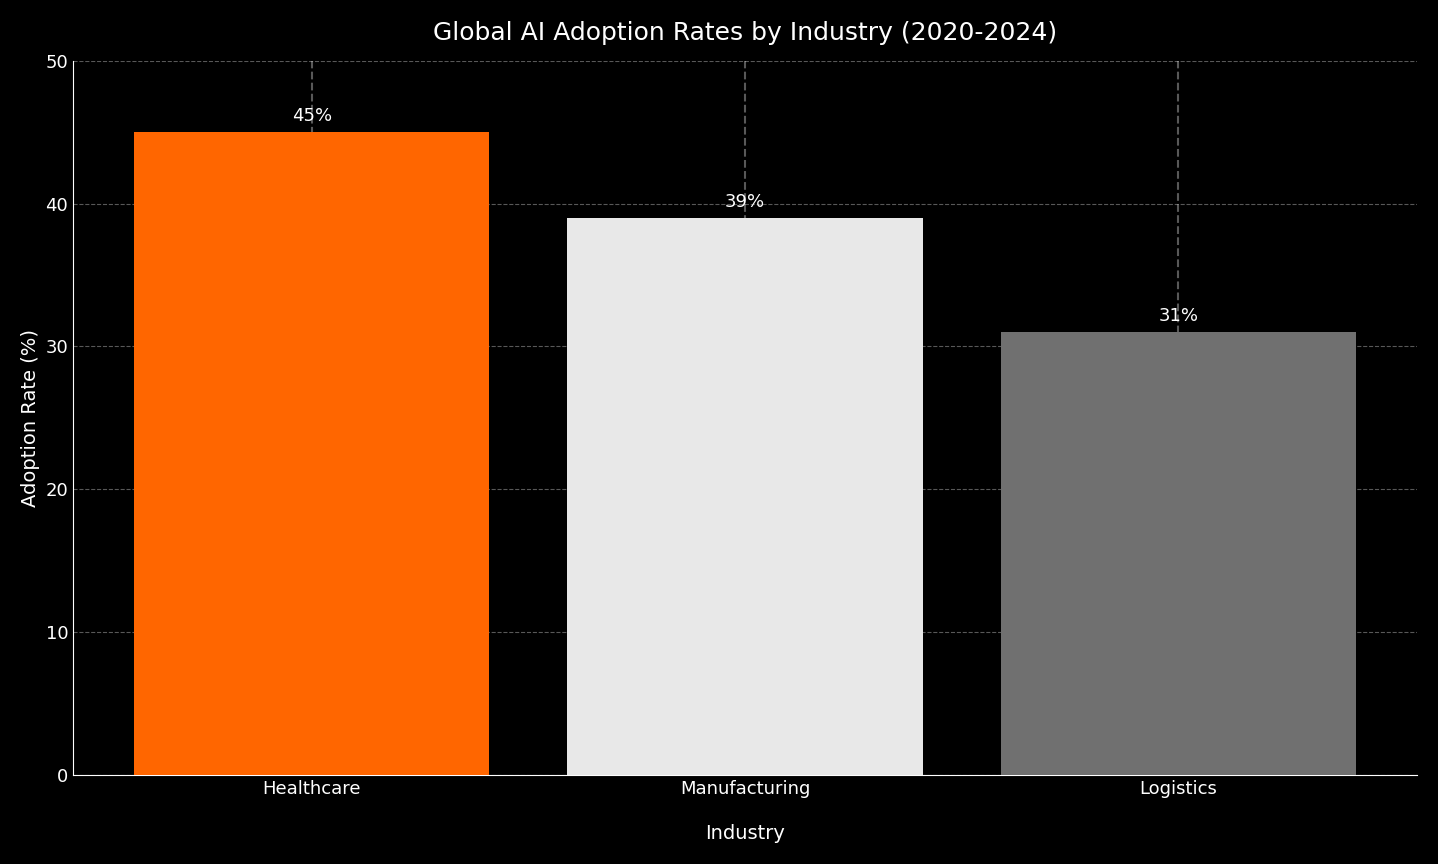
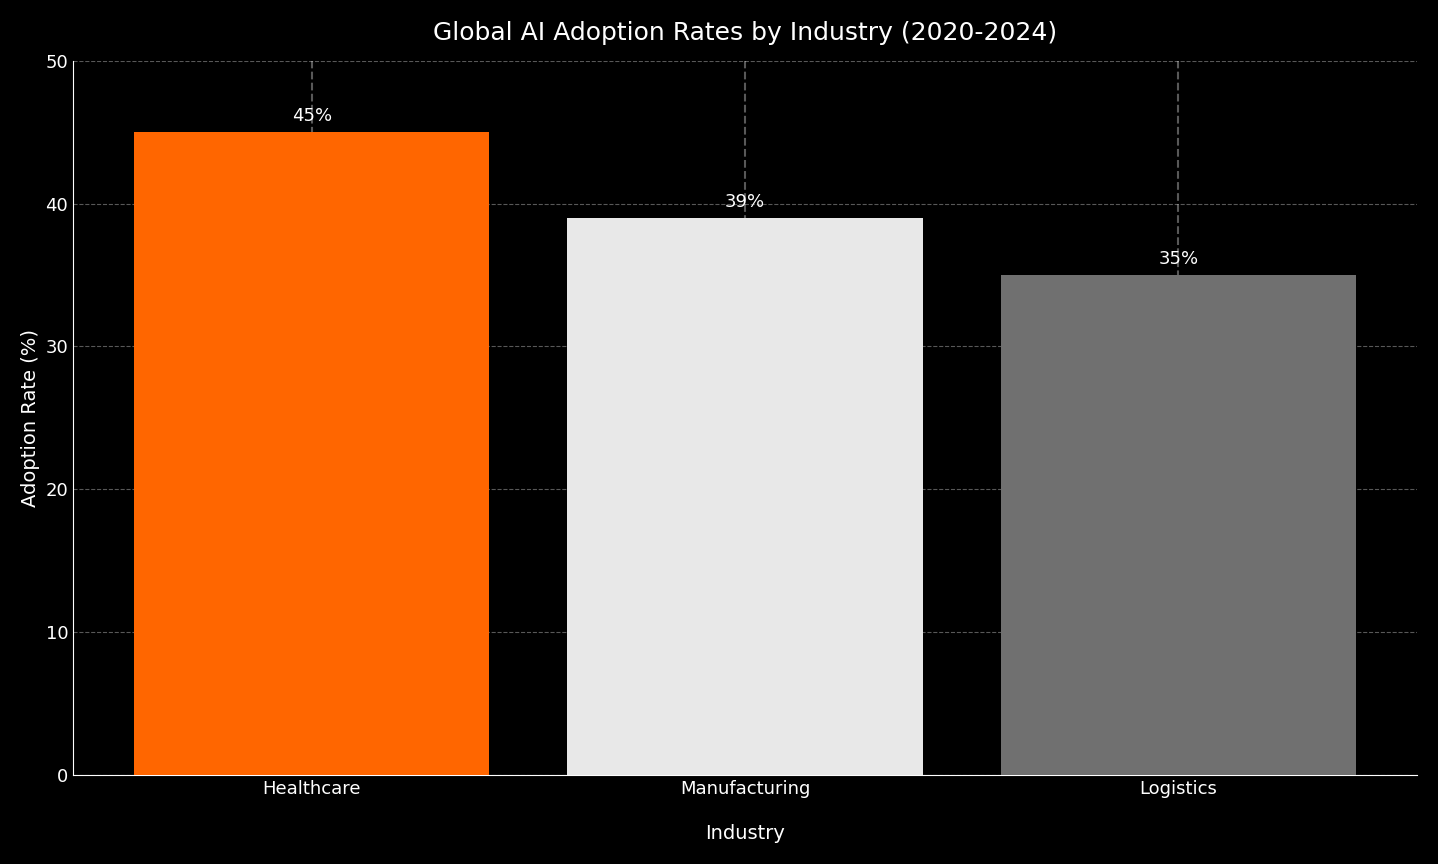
Logistics: 31% -> 35%
